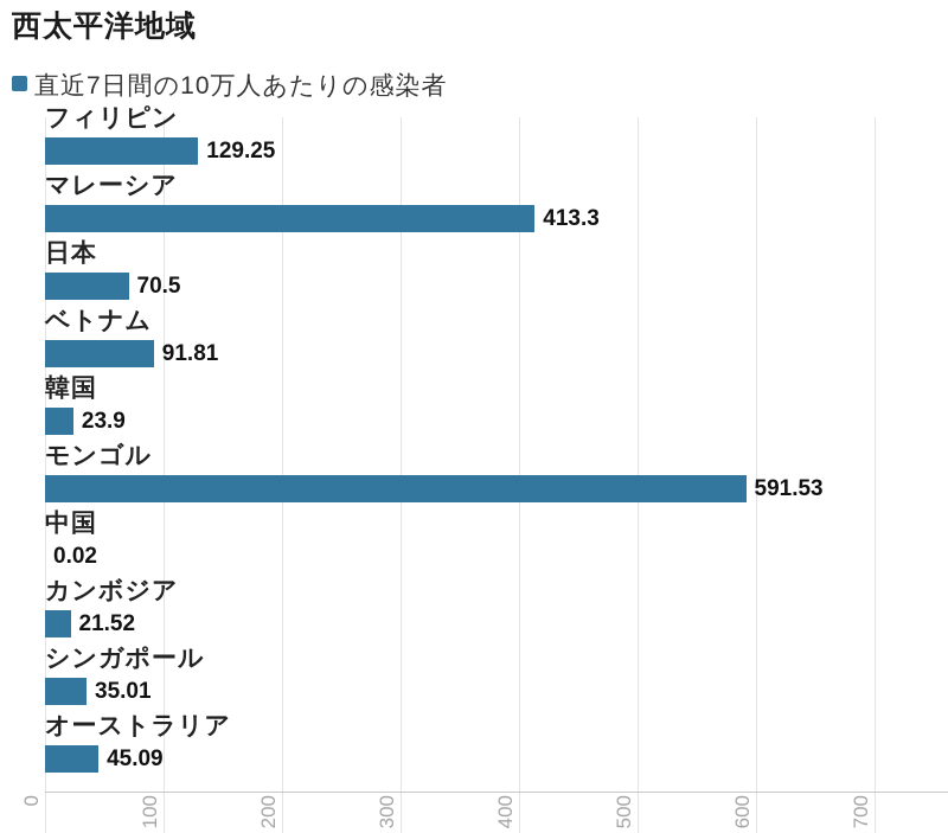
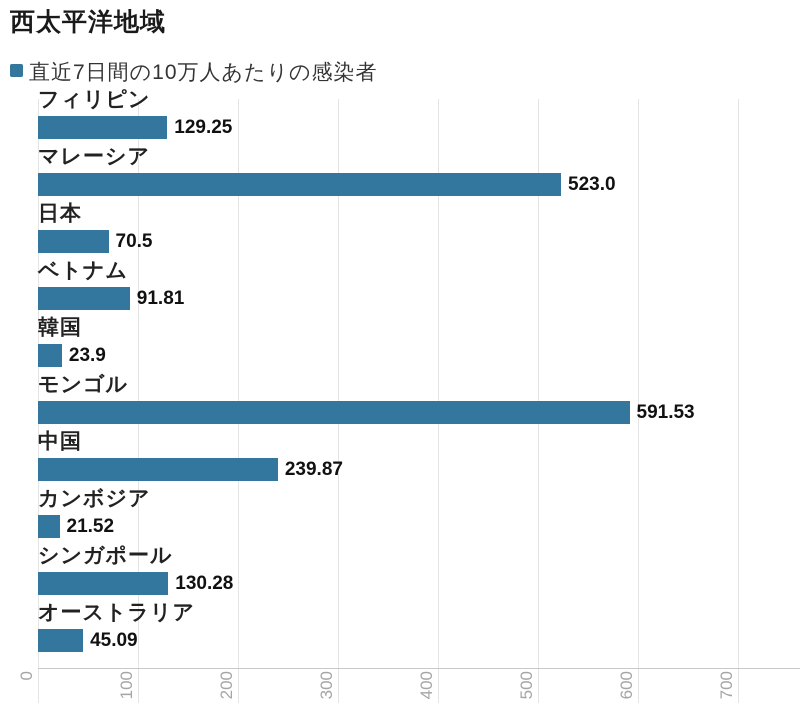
マレーシア: 413.3 -> 523.0
中国: 0.02 -> 239.87
シンガポール: 35.01 -> 130.28
